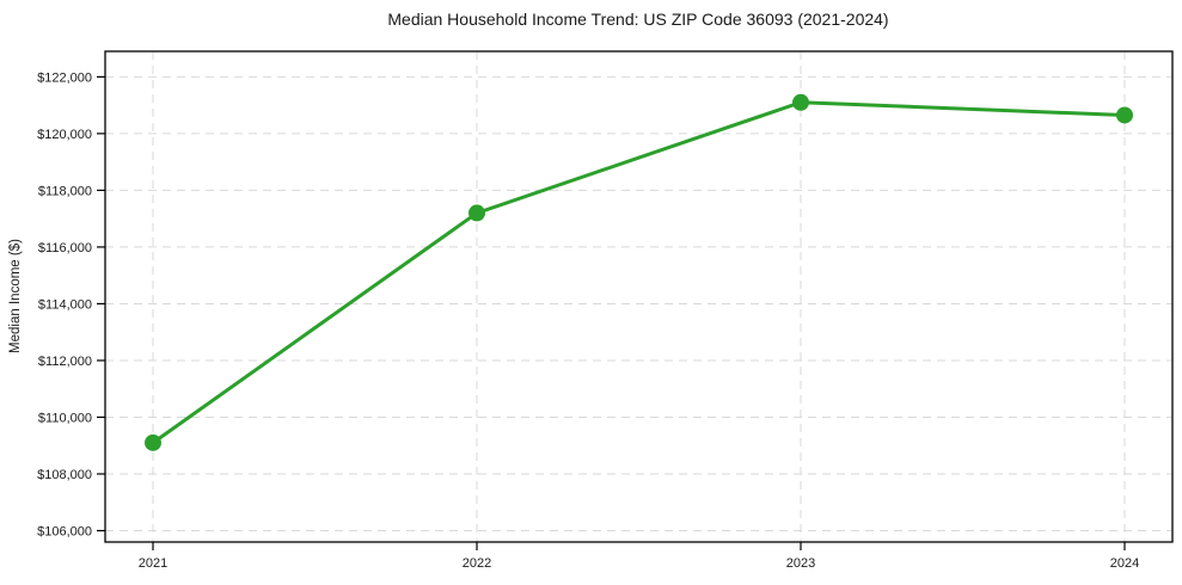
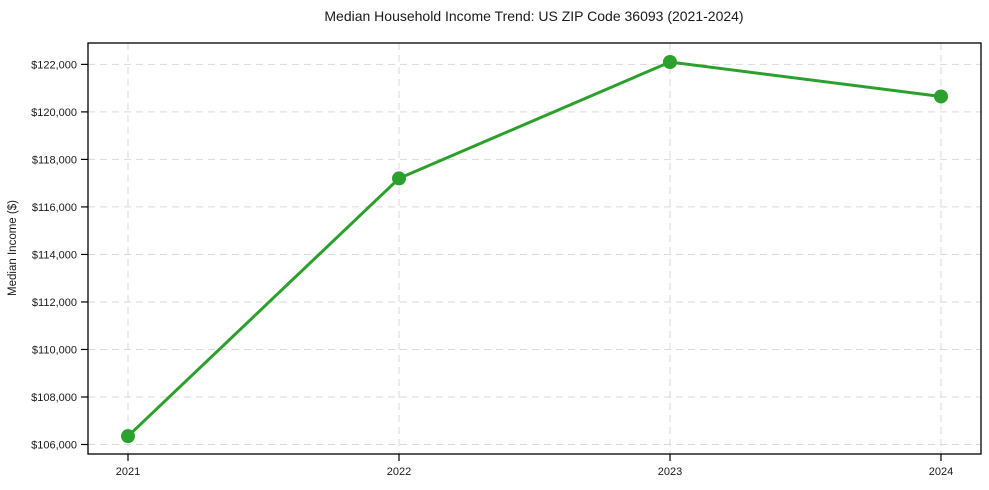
2021: $109100 -> $106400
2023: $121100 -> $122100
